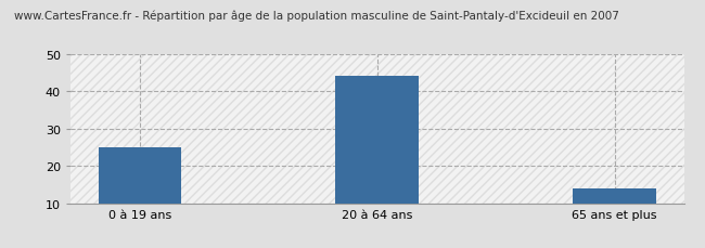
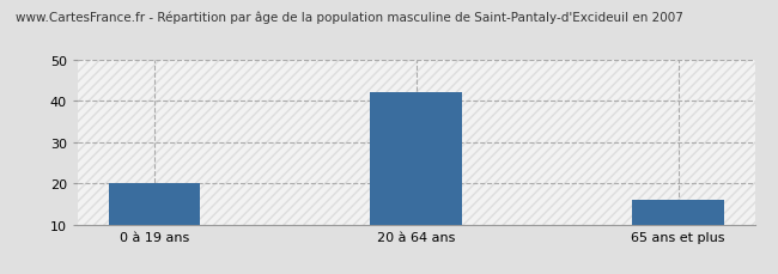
0 à 19 ans: 25 -> 20
20 à 64 ans: 44 -> 42
65 ans et plus: 14 -> 16
